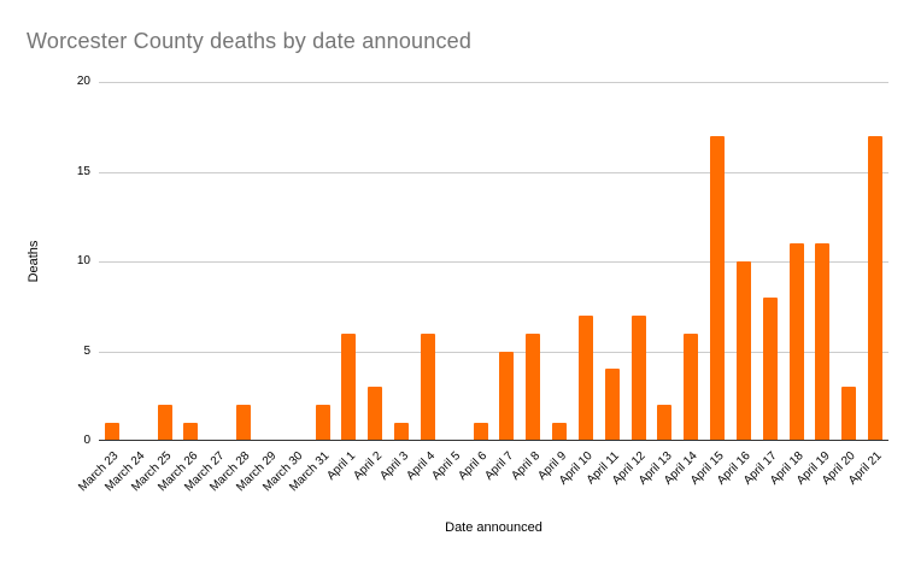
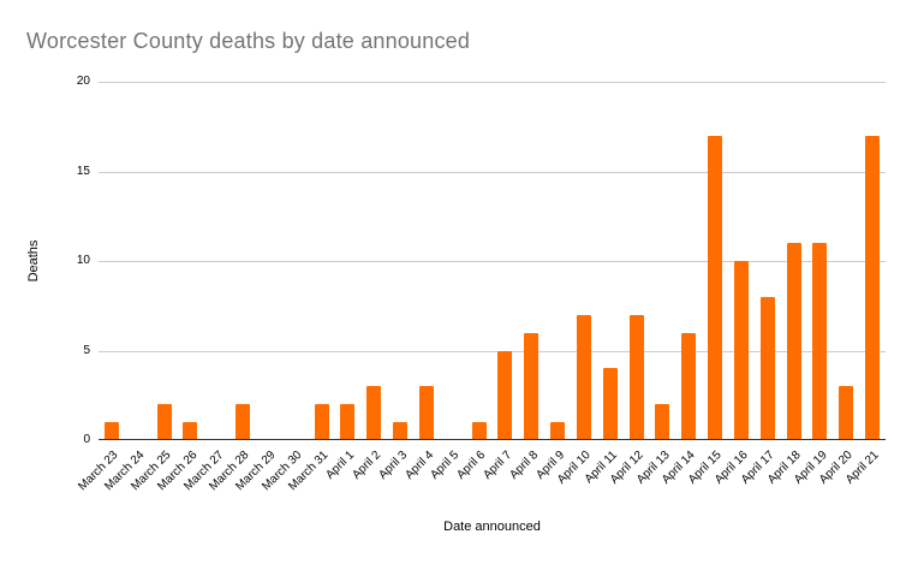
April 1: 6 -> 2
April 4: 6 -> 3
